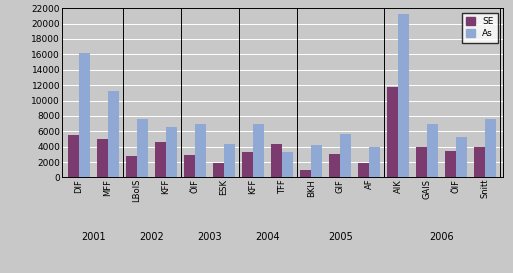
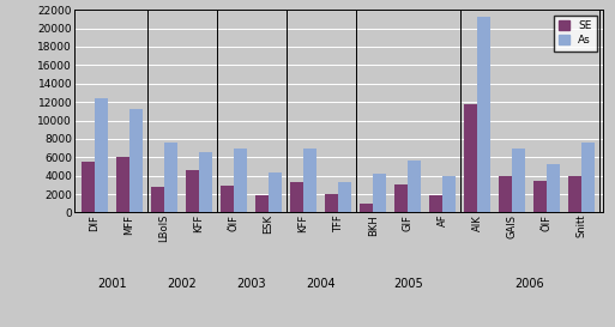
As/DIF: 16200 -> 12400
SE/MFF: 5000 -> 6100
SE/TFF: 4400 -> 2000
